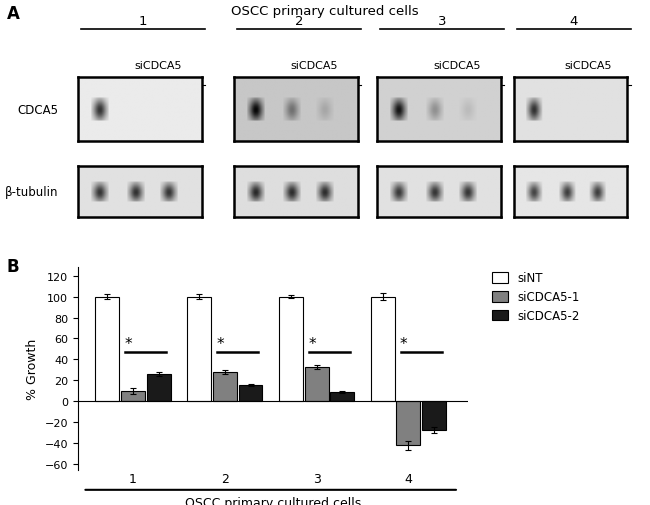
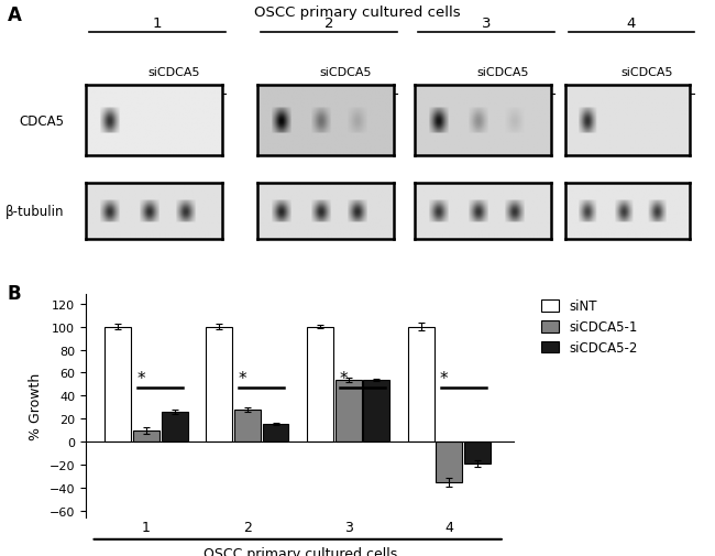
siCDCA5-1/3: 33 -> 54
siCDCA5-2/3: 9 -> 54
siCDCA5-1/4: -42 -> -35
siCDCA5-2/4: -27 -> -19
